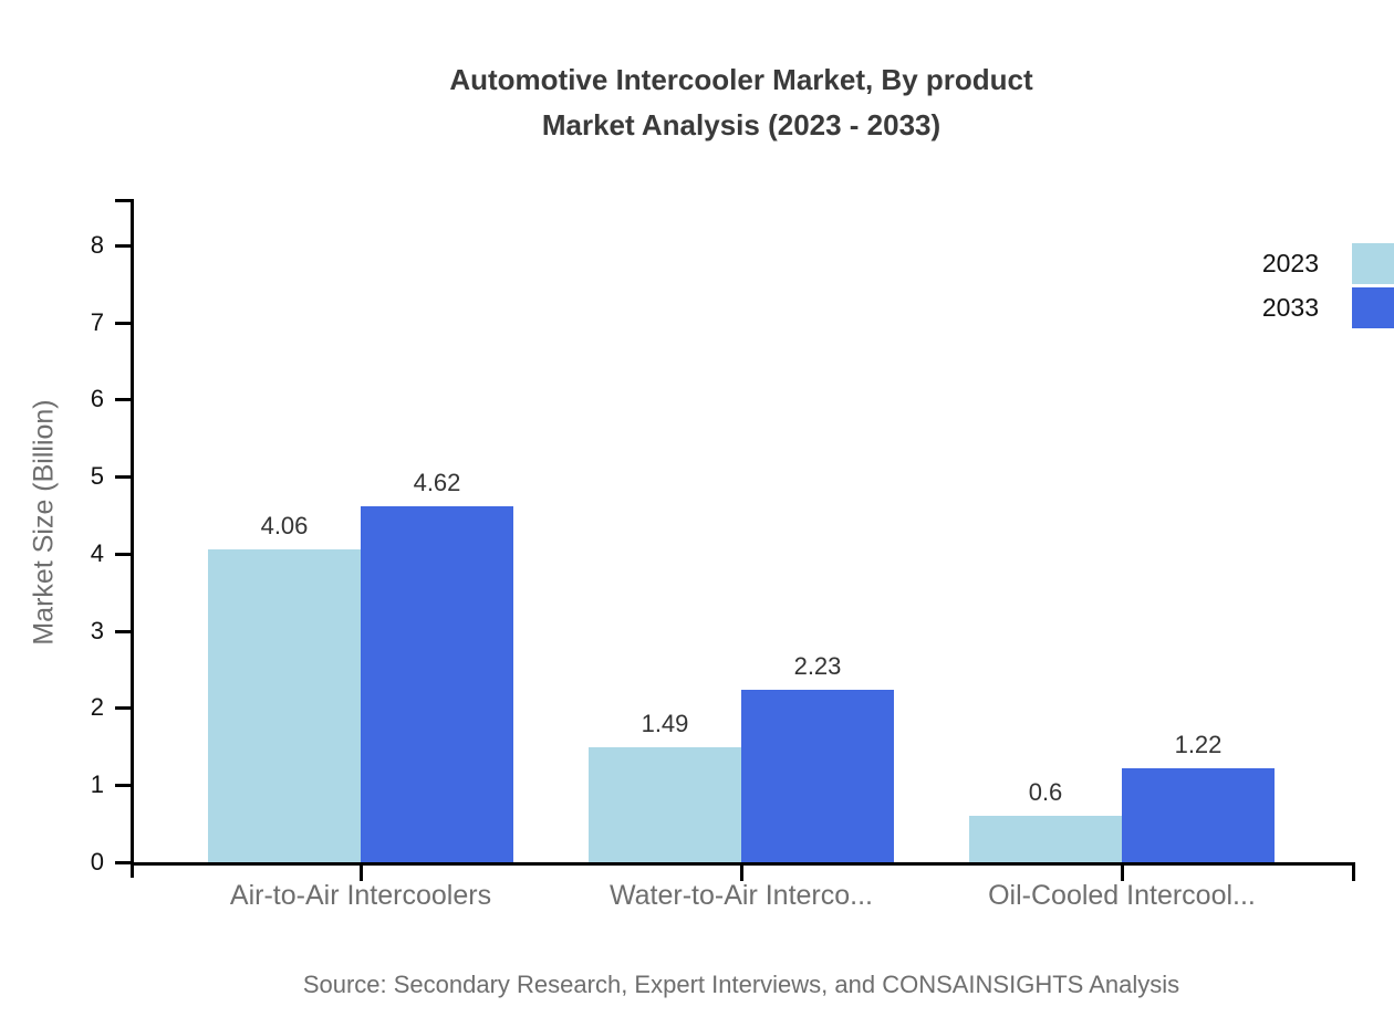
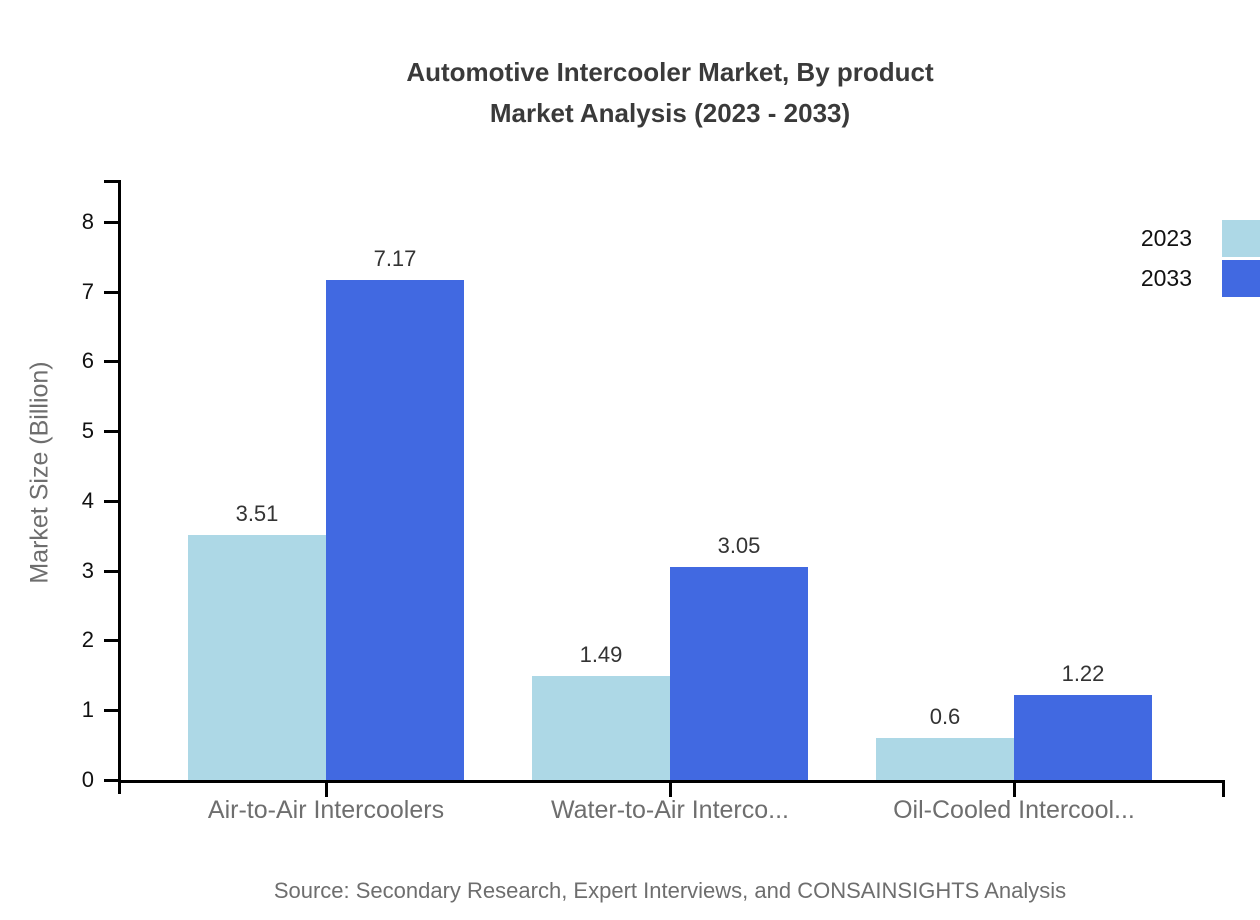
2023/Air-to-Air Intercoolers: 4.06 -> 3.51
2033/Air-to-Air Intercoolers: 4.62 -> 7.17
2033/Water-to-Air Interco...: 2.23 -> 3.05
